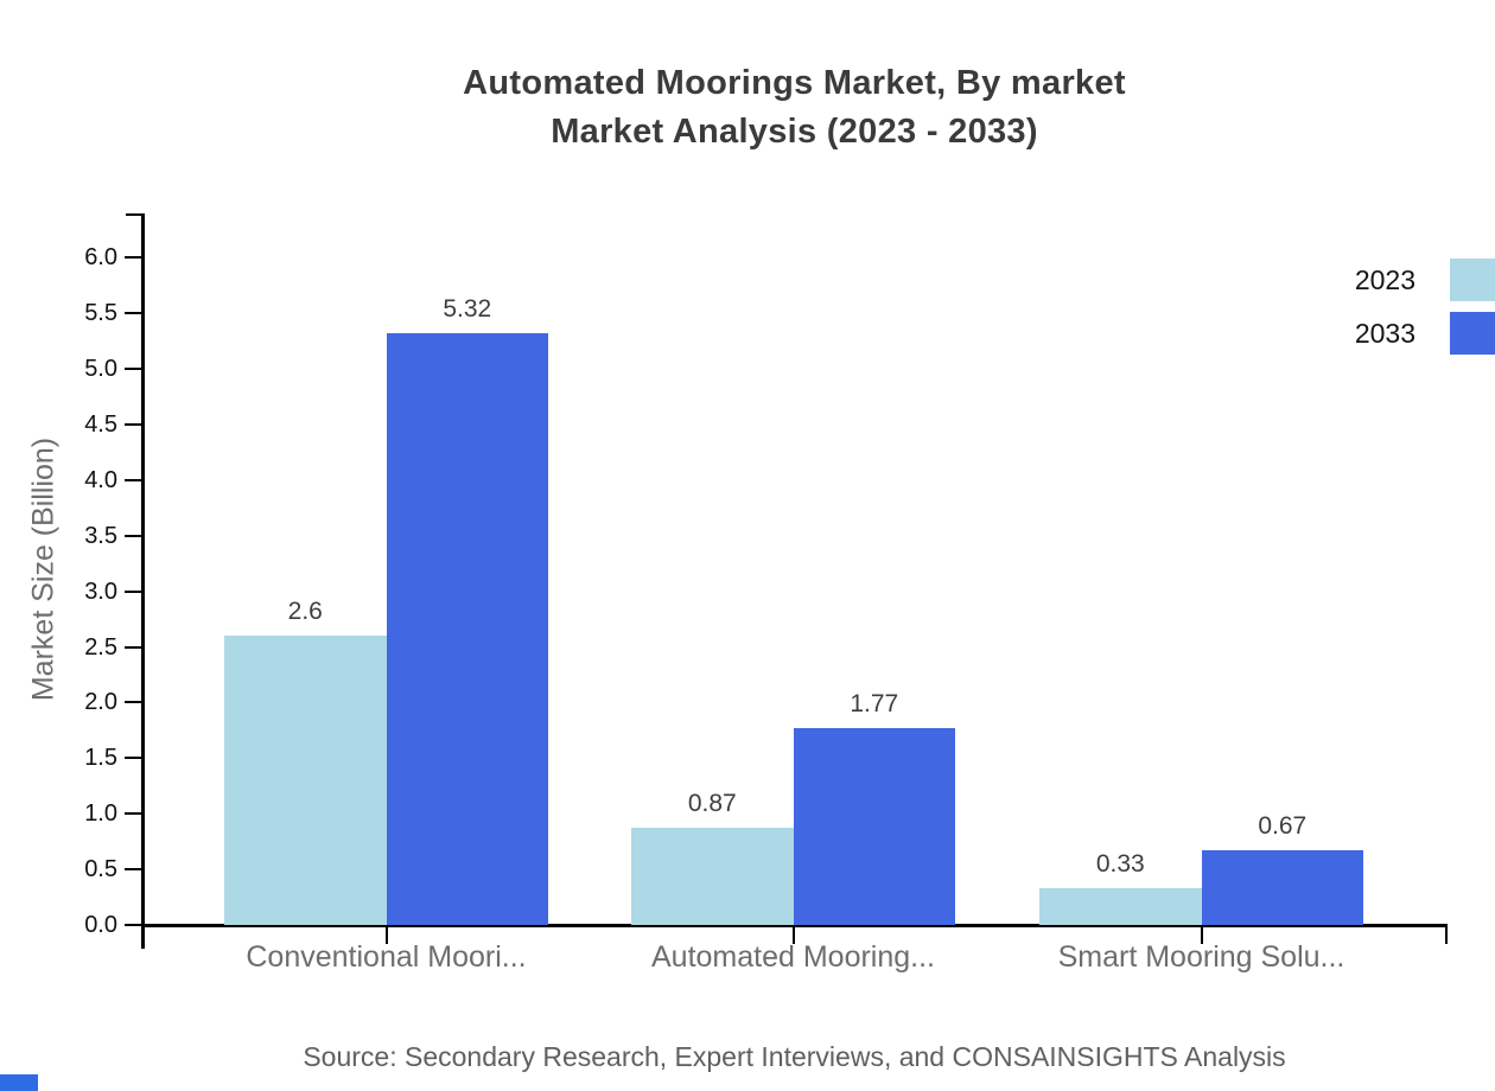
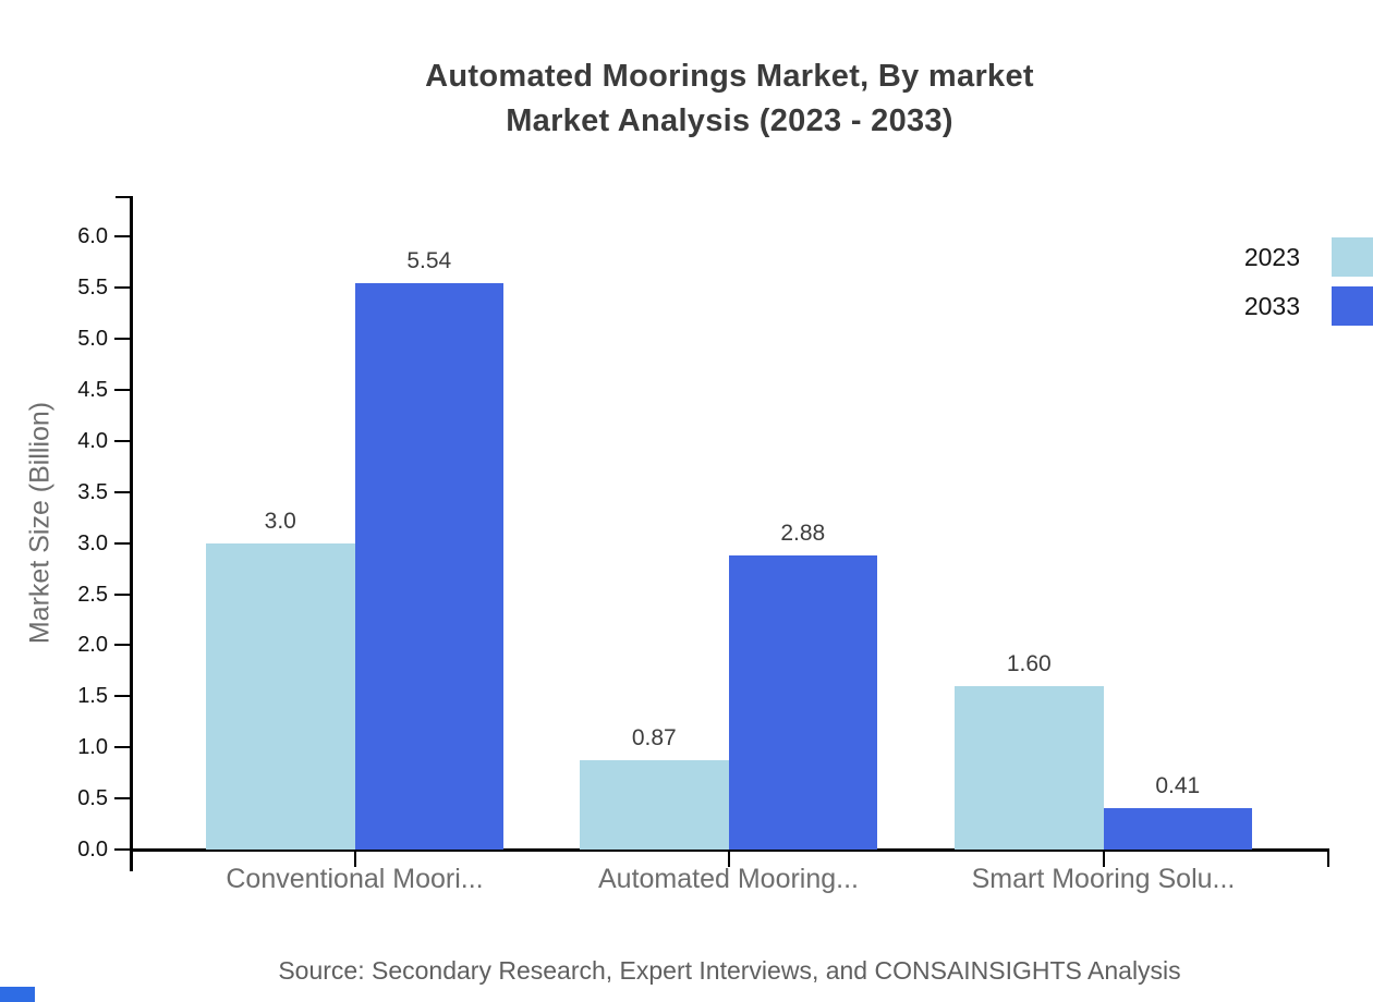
2023/Conventional Moori...: 2.6 -> 3.0
2033/Conventional Moori...: 5.32 -> 5.54
2033/Automated Mooring...: 1.77 -> 2.88
2023/Smart Mooring Solu...: 0.33 -> 1.60
2033/Smart Mooring Solu...: 0.67 -> 0.41
